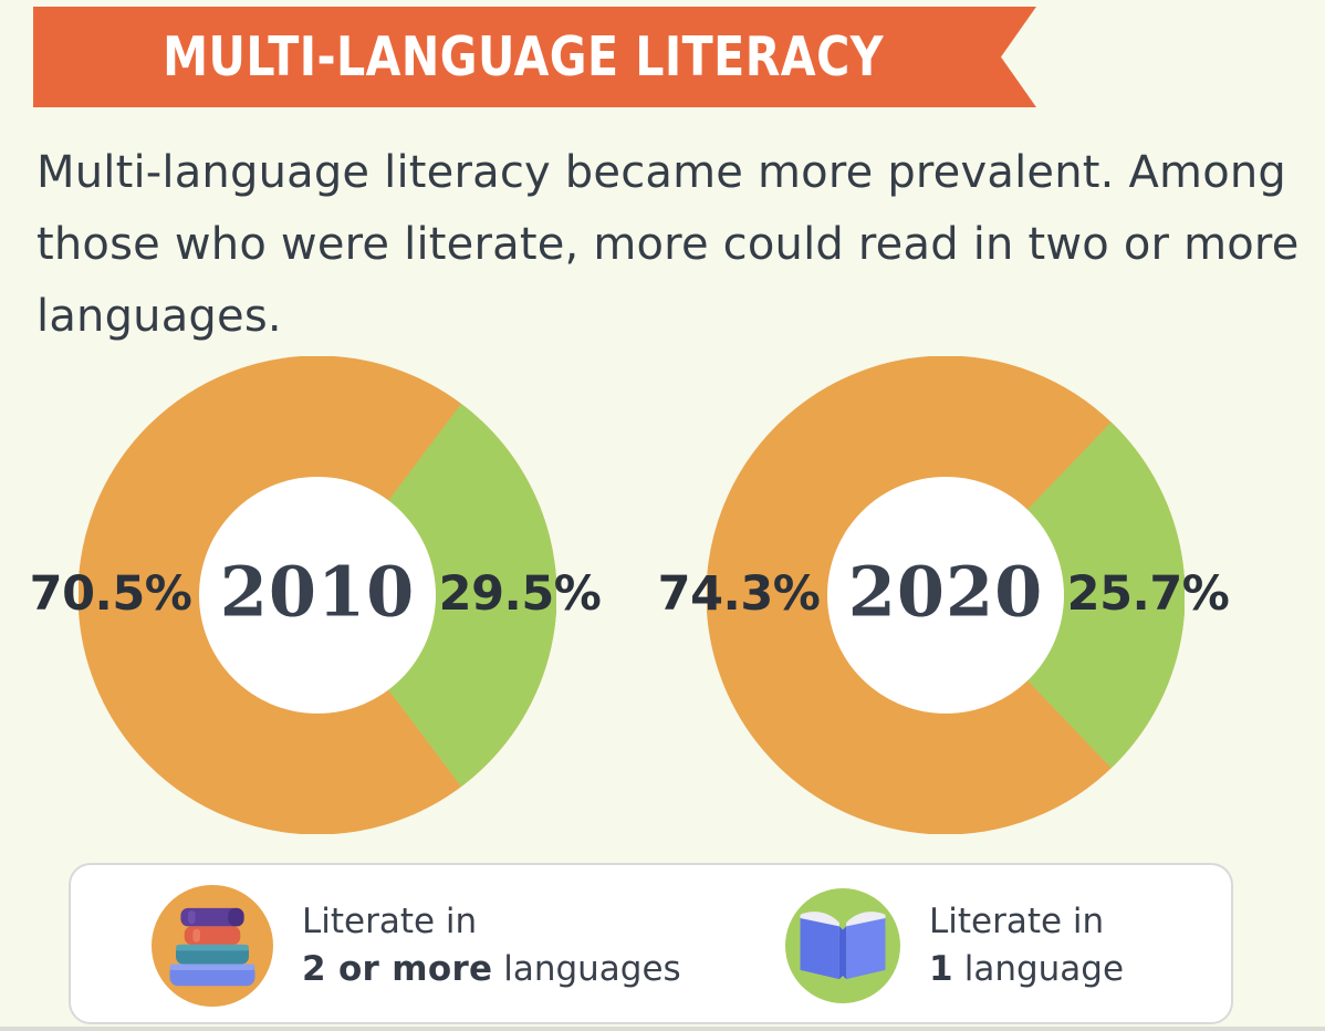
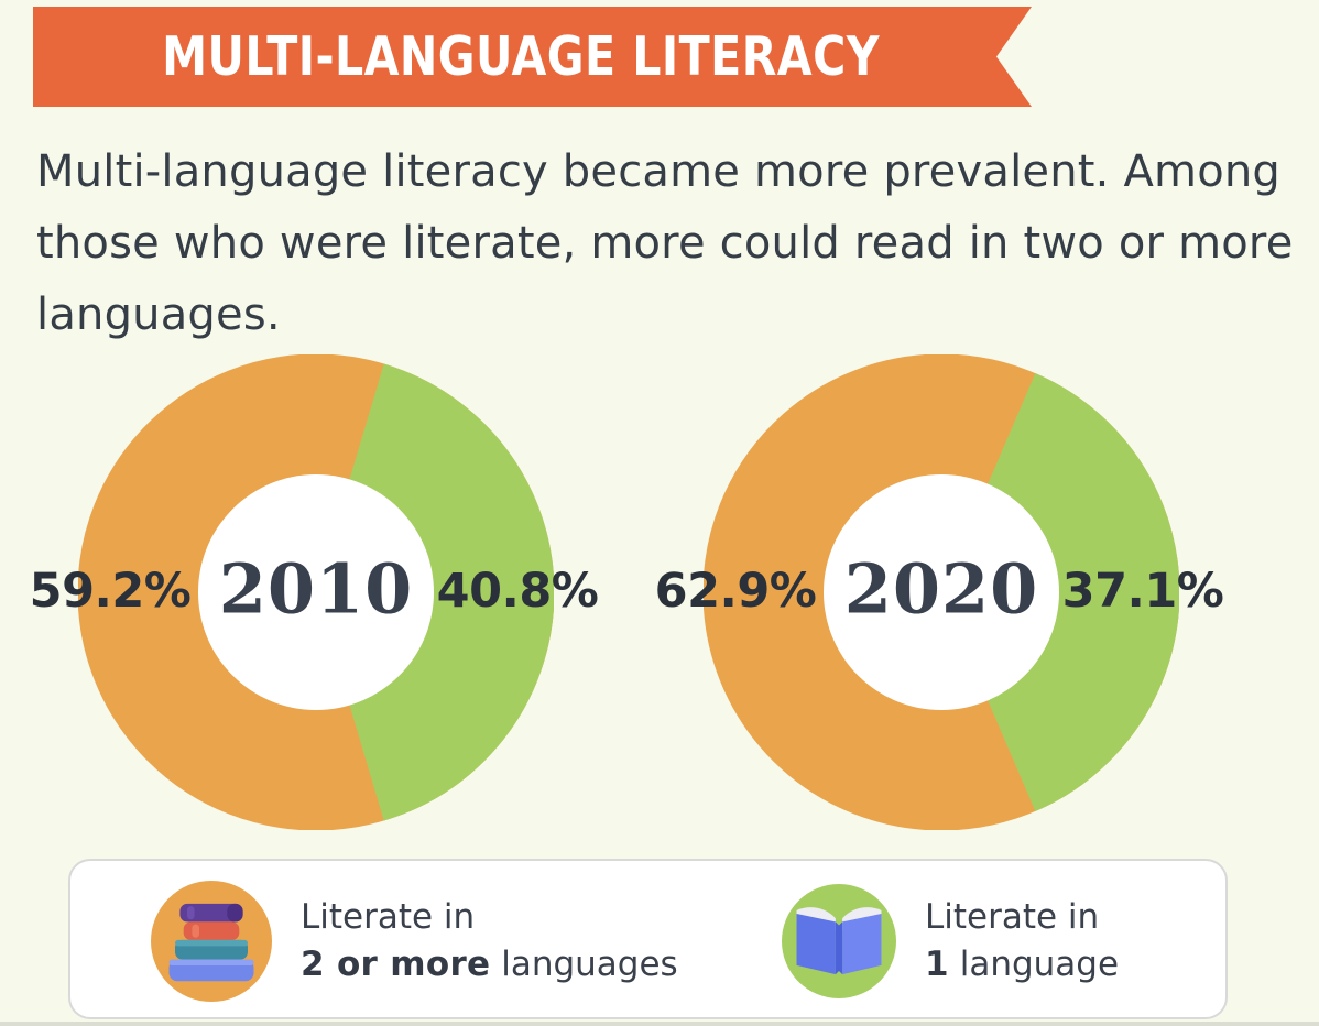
2010/Literate in 2 or more languages: 70.5% -> 59.2%
2010/Literate in 1 language: 29.5% -> 40.8%
2020/Literate in 2 or more languages: 74.3% -> 62.9%
2020/Literate in 1 language: 25.7% -> 37.1%
